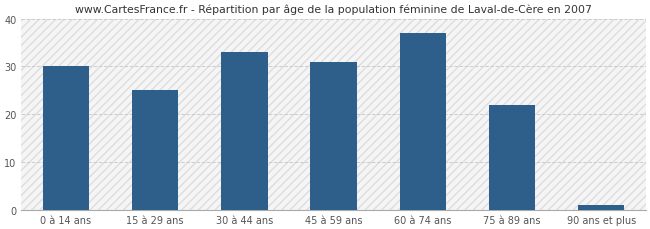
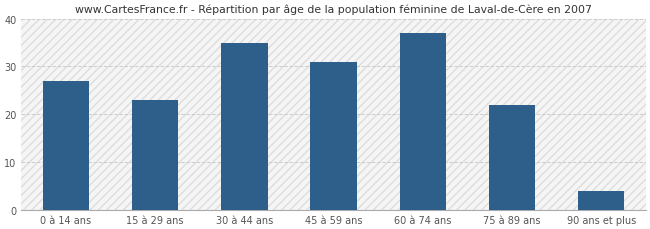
0 à 14 ans: 30 -> 27
15 à 29 ans: 25 -> 23
30 à 44 ans: 33 -> 35
90 ans et plus: 1 -> 4
